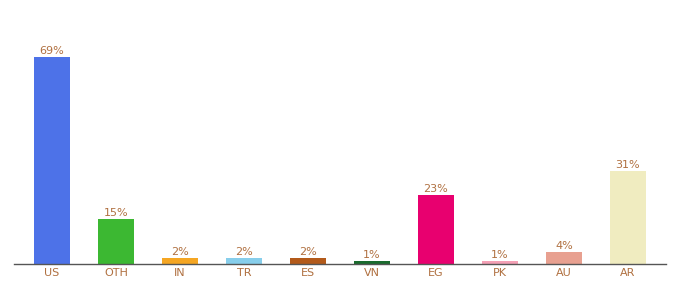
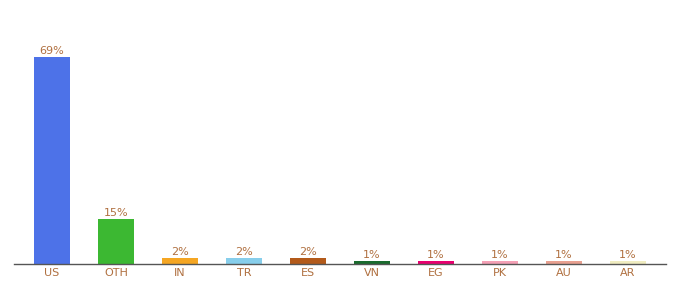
EG: 23% -> 1%
AU: 4% -> 1%
AR: 31% -> 1%
